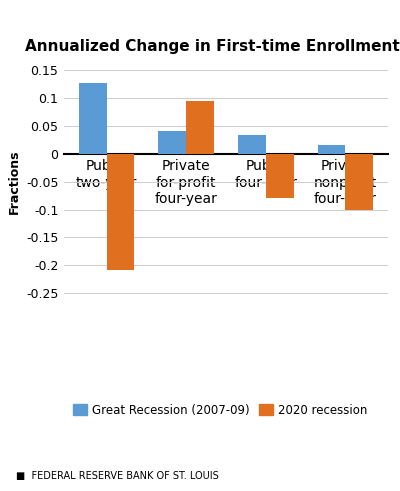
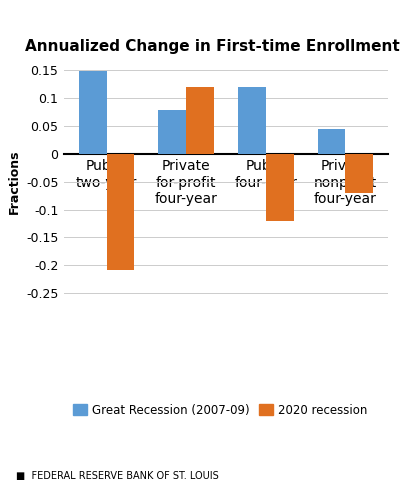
Great Recession (2007-09)/Public two-year: 0.127 -> 0.148
Great Recession (2007-09)/Private for-profit four-year: 0.040 -> 0.078
2020 recession/Private for-profit four-year: 0.095 -> 0.120
Great Recession (2007-09)/Public four-year: 0.033 -> 0.120
2020 recession/Public four-year: -0.080 -> -0.120
Great Recession (2007-09)/Private nonprofit four-year: 0.015 -> 0.044
2020 recession/Private nonprofit four-year: -0.101 -> -0.070
